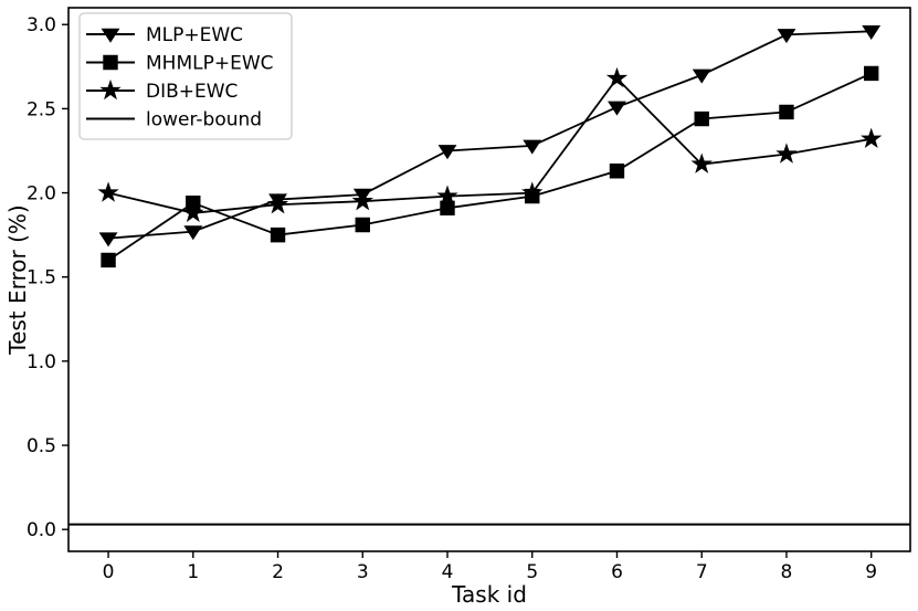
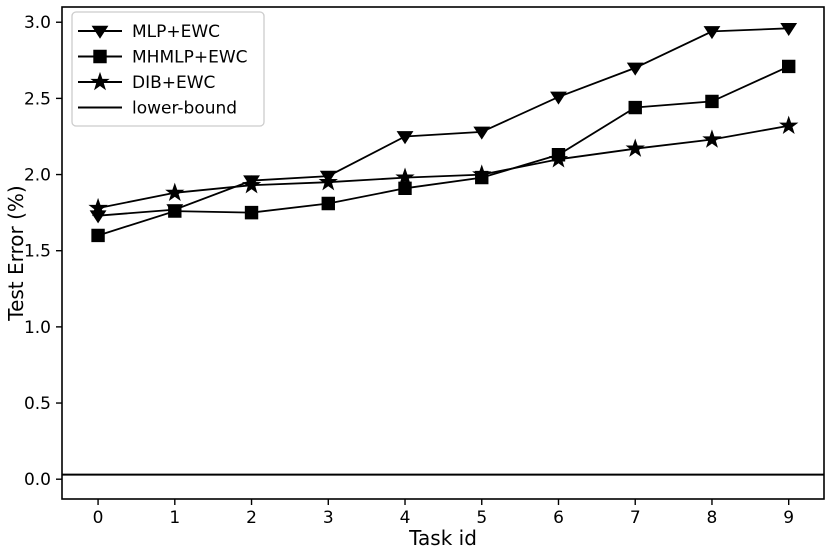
DIB+EWC/0: 2.00 -> 1.78
MHMLP+EWC/1: 1.94 -> 1.76
DIB+EWC/6: 2.68 -> 2.10
